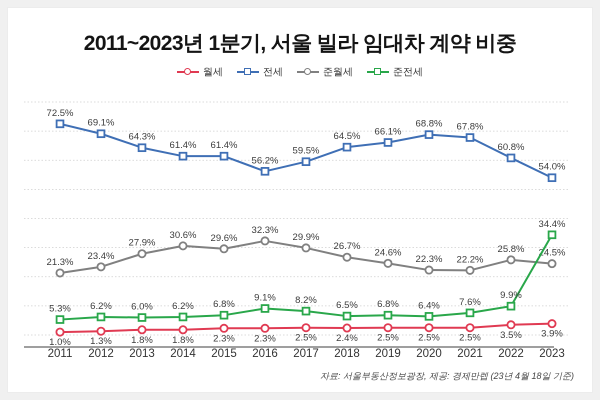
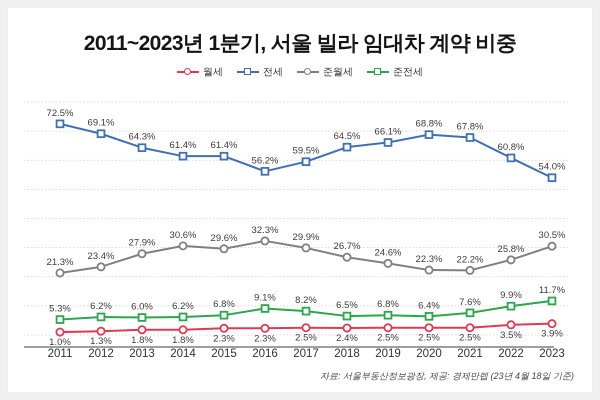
준월세/2023: 24.5% -> 30.5%
준전세/2023: 34.4% -> 11.7%
